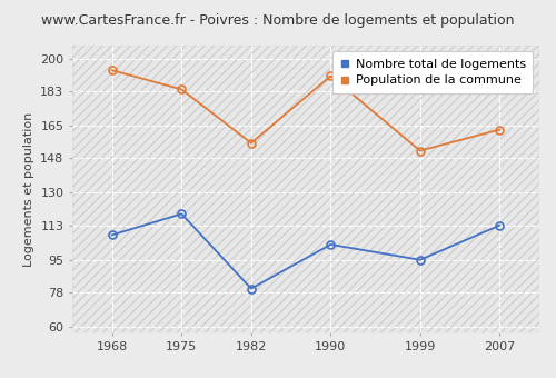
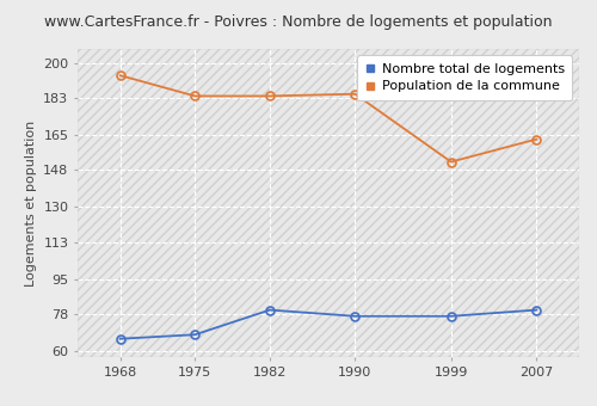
Nombre total de logements/1968: 108 -> 66
Nombre total de logements/1975: 119 -> 68
Population de la commune/1982: 156 -> 184
Nombre total de logements/1990: 103 -> 77
Population de la commune/1990: 191 -> 185
Nombre total de logements/1999: 95 -> 77
Nombre total de logements/2007: 113 -> 80
